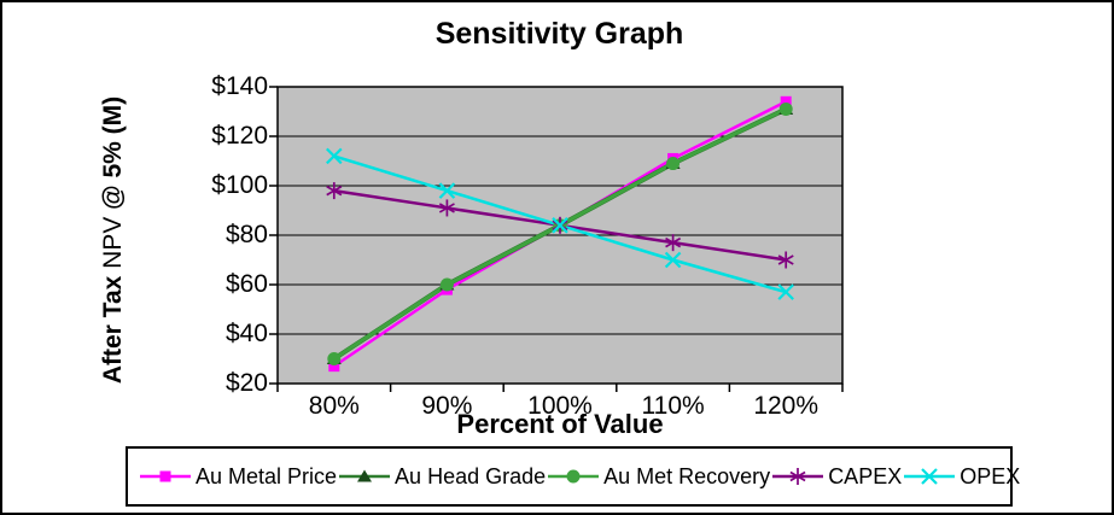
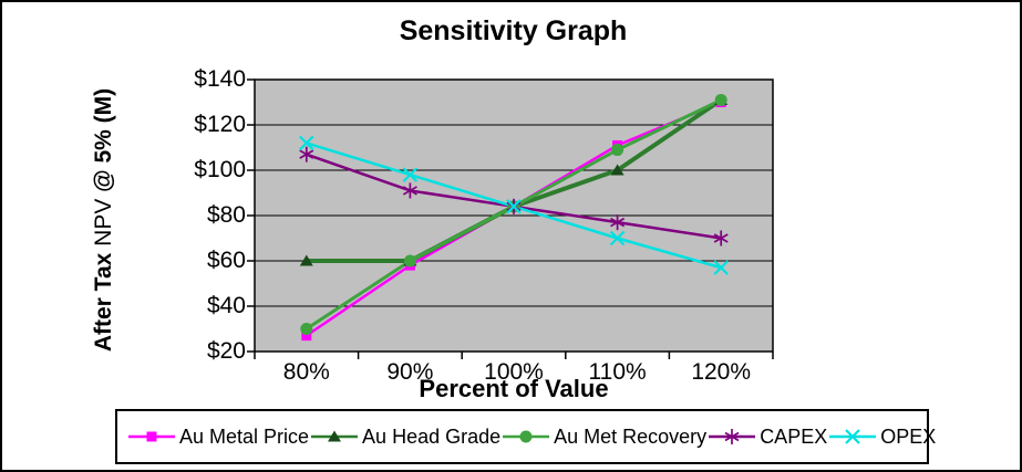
Au Head Grade/80%: $30 -> $60
CAPEX/80%: $98 -> $107
Au Head Grade/110%: $109 -> $100
Au Metal Price/120%: $134 -> $130
